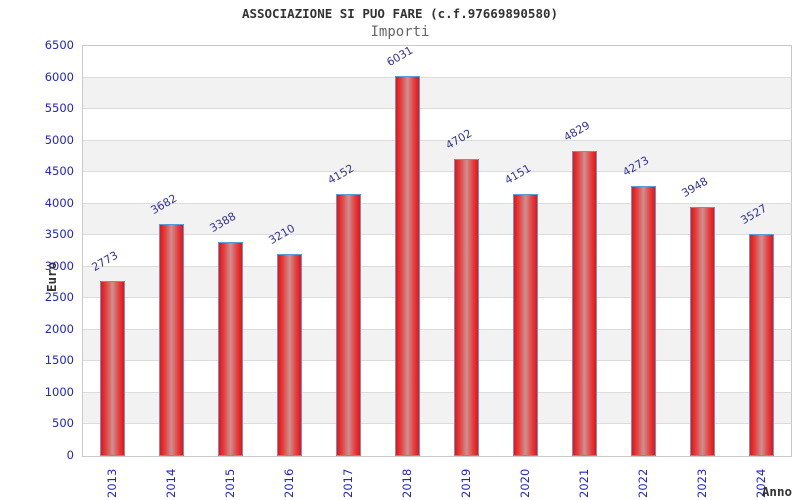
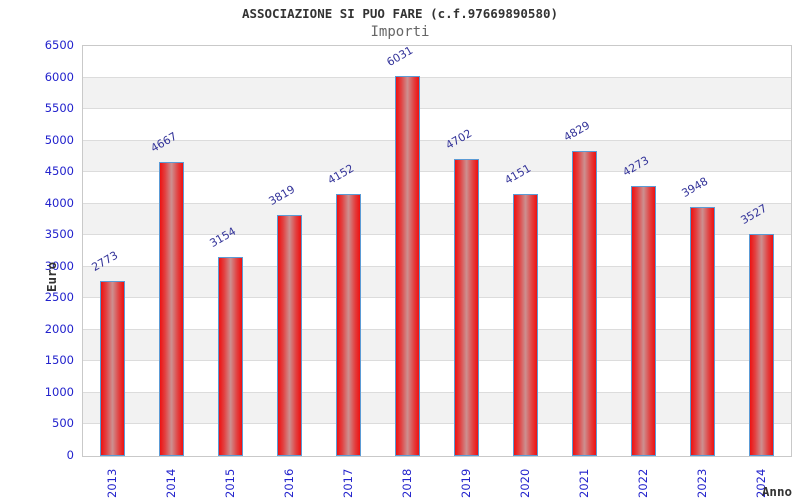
2014: 3682 -> 4667
2015: 3388 -> 3154
2016: 3210 -> 3819
